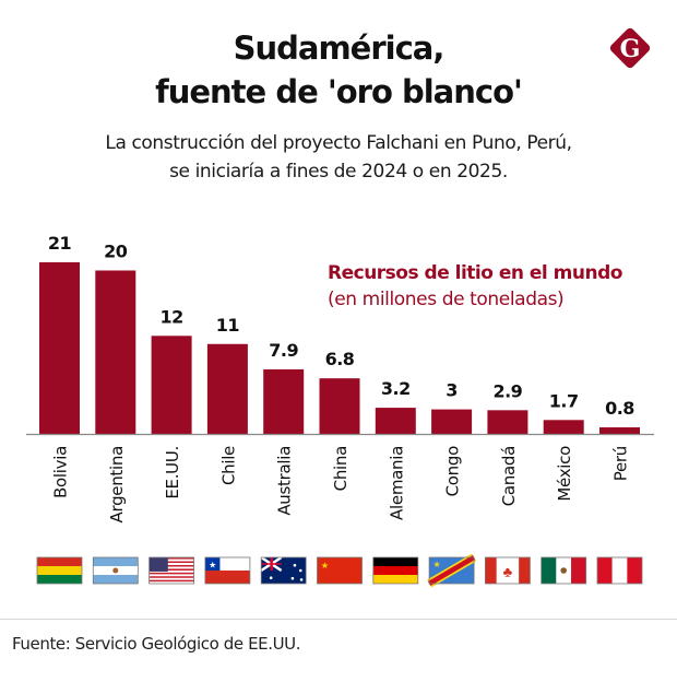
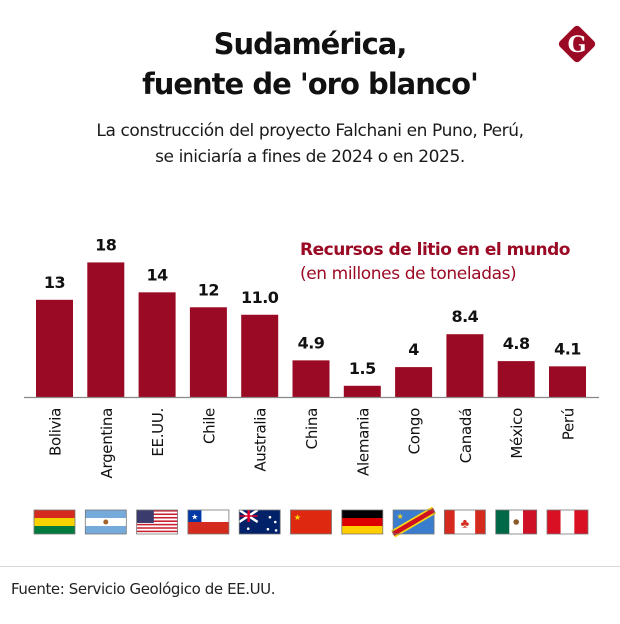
Bolivia: 21 -> 13
Argentina: 20 -> 18
EE.UU.: 12 -> 14
Chile: 11 -> 12
Australia: 7.9 -> 11.0
China: 6.8 -> 4.9
Alemania: 3.2 -> 1.5
Congo: 3 -> 4
Canadá: 2.9 -> 8.4
México: 1.7 -> 4.8
Perú: 0.8 -> 4.1
